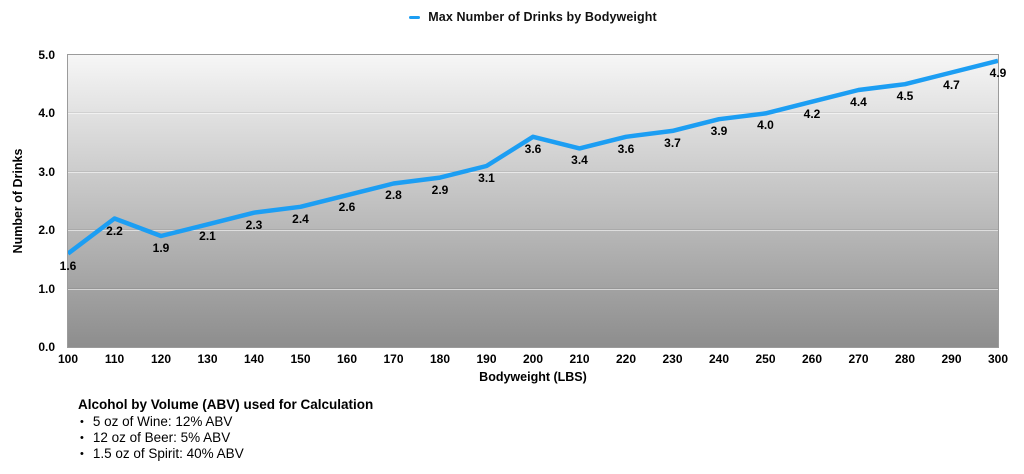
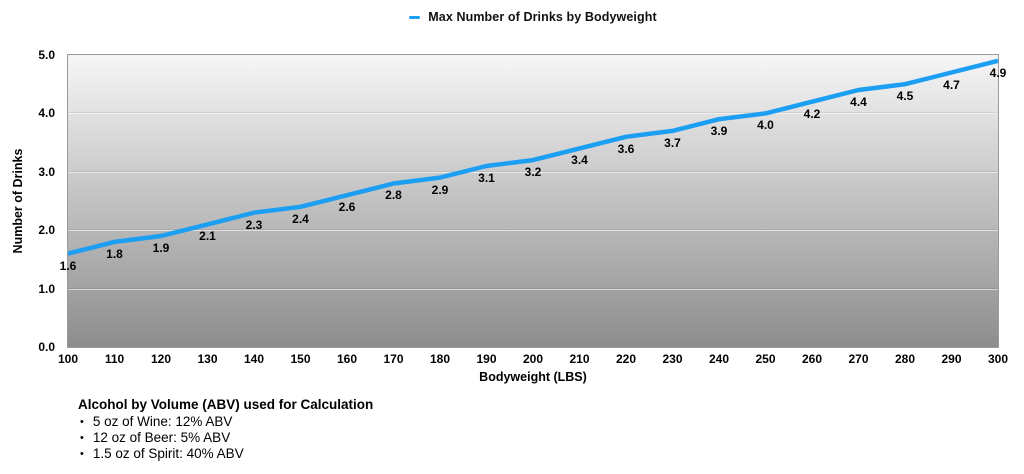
110: 2.2 -> 1.8
200: 3.6 -> 3.2
